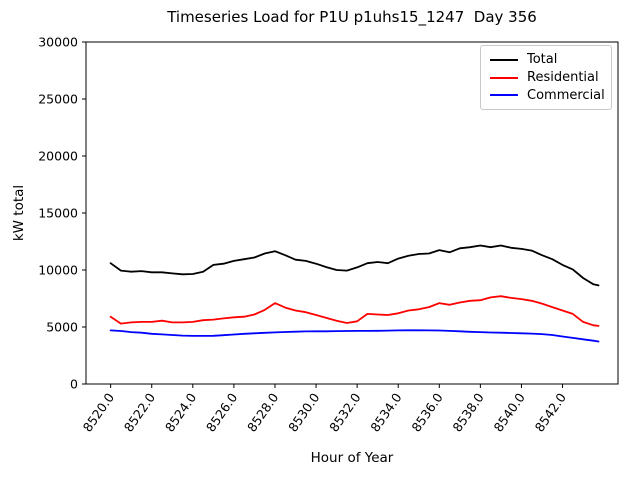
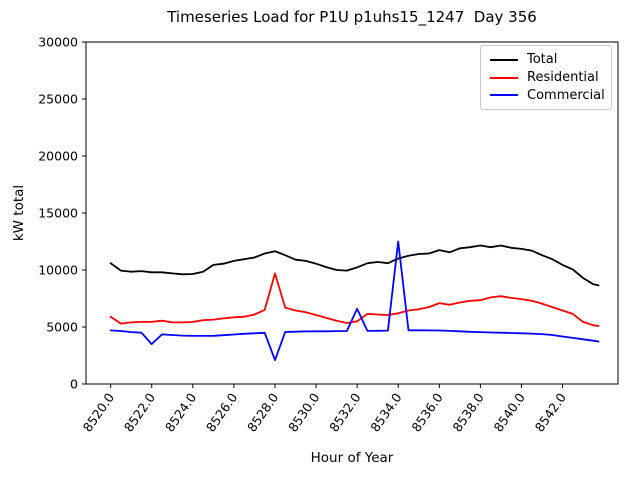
Commercial/8522.0: 4400 -> 3500
Residential/8528.0: 7100 -> 9700
Commercial/8528.0: 4500 -> 2100
Commercial/8532.0: 4700 -> 6600
Commercial/8534.0: 4700 -> 12500
